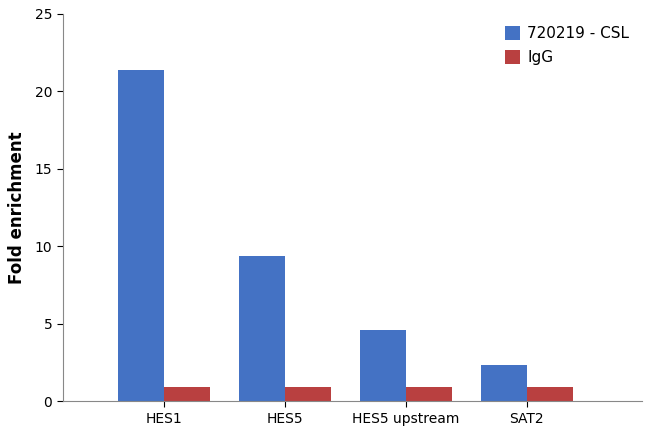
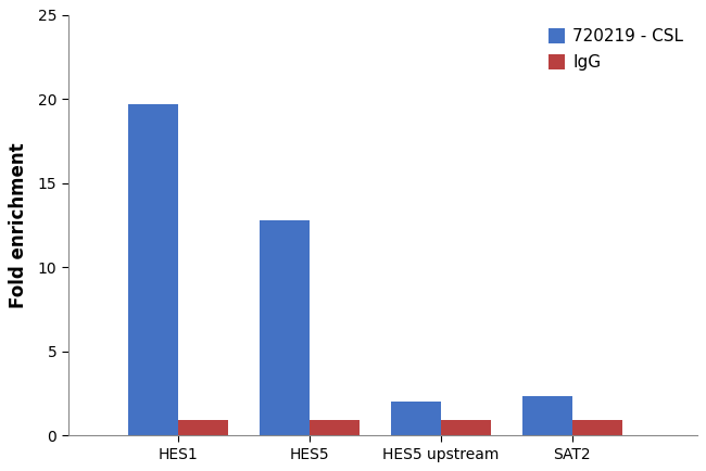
720219 - CSL/HES1: 21.4 -> 19.7
720219 - CSL/HES5: 9.4 -> 12.8
720219 - CSL/HES5 upstream: 4.6 -> 2.0
